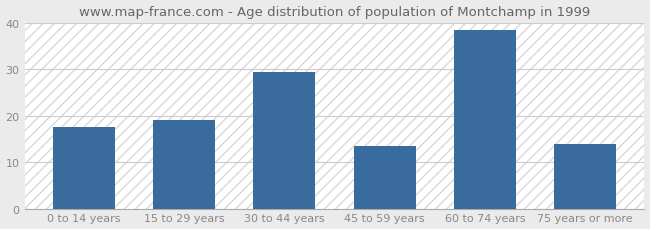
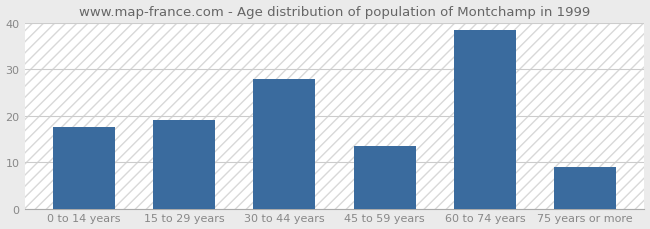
30 to 44 years: 29.5 -> 28.0
75 years or more: 14.0 -> 9.0
